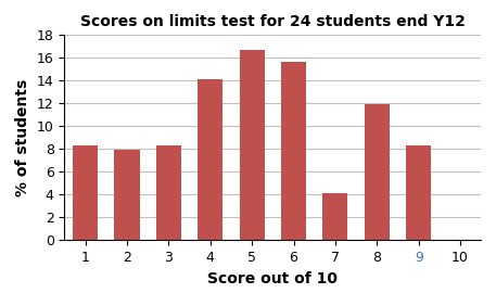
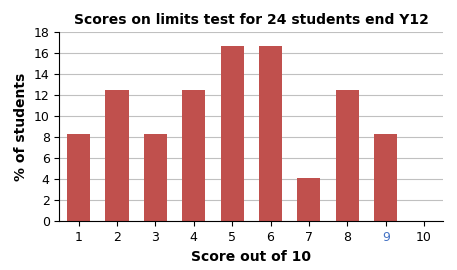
2: 7.9 -> 12.5
4: 14.1 -> 12.5
6: 15.7 -> 16.7
8: 11.9 -> 12.5
